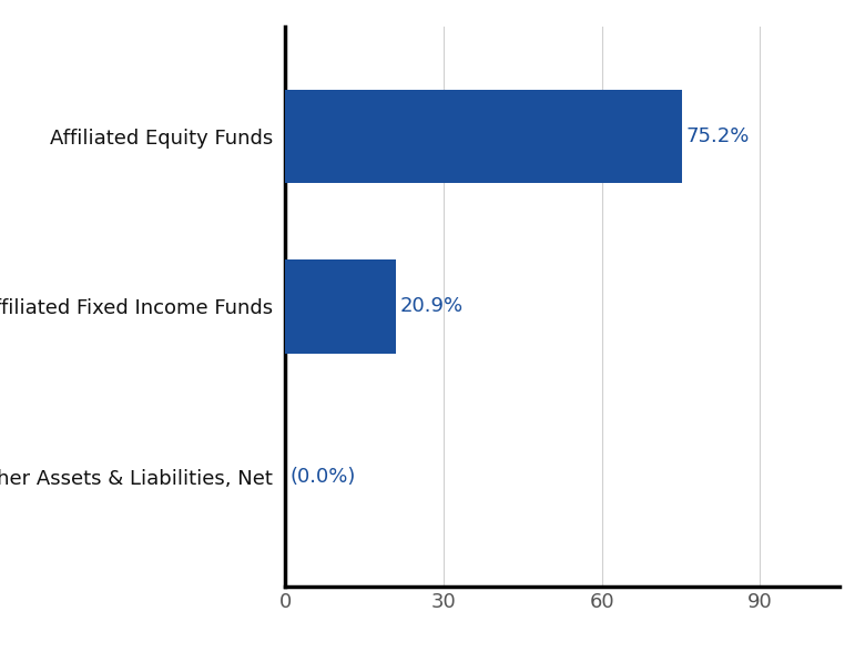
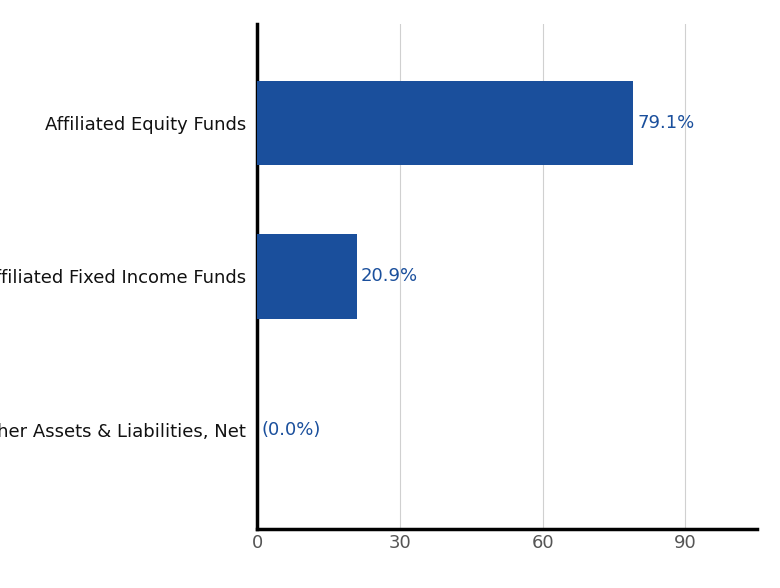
Affiliated Equity Funds: 75.2% -> 79.1%
